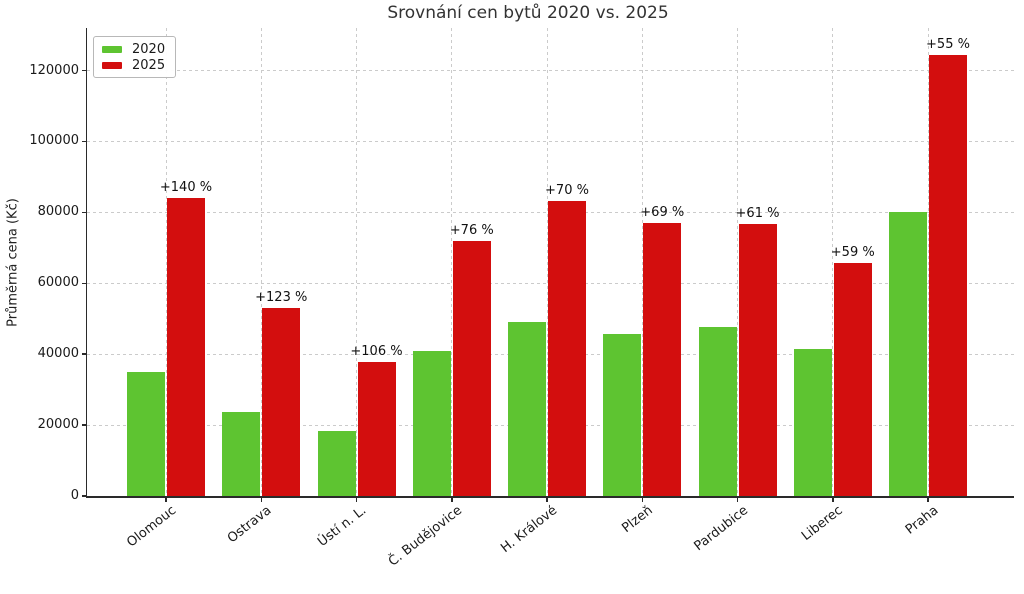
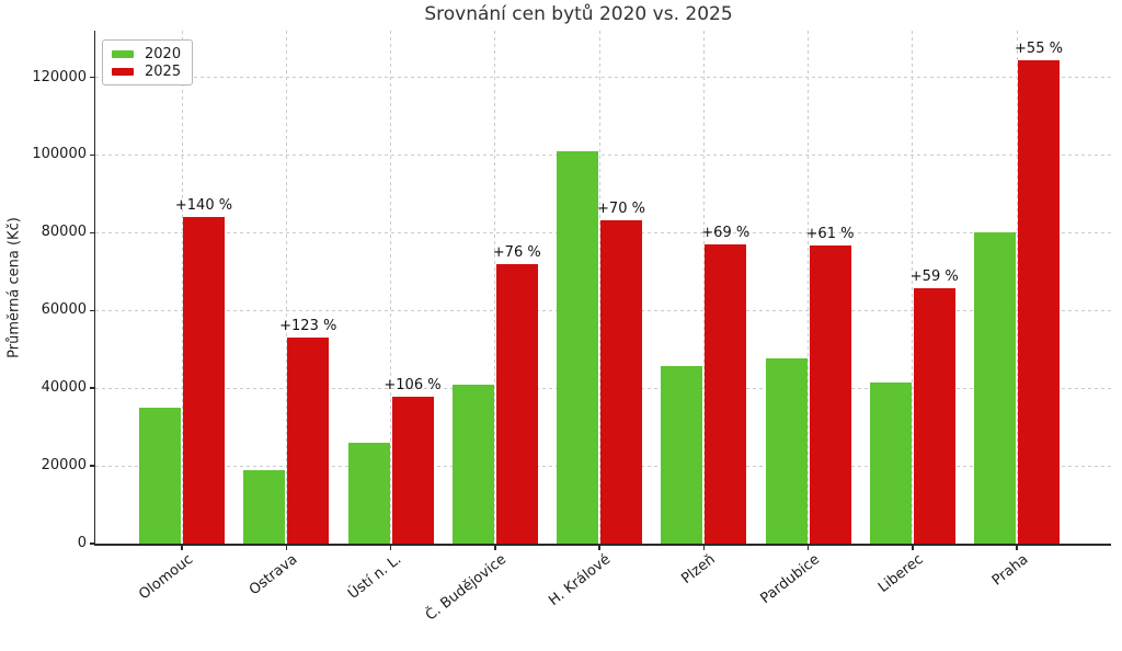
2020/Ostrava: 24000 -> 19000
2020/Ústí n. L.: 18000 -> 26000
2020/H. Králové: 49000 -> 101000
